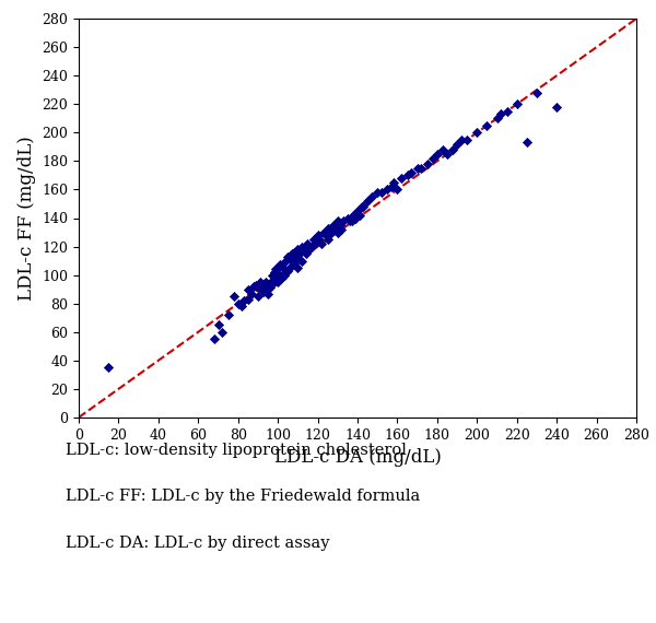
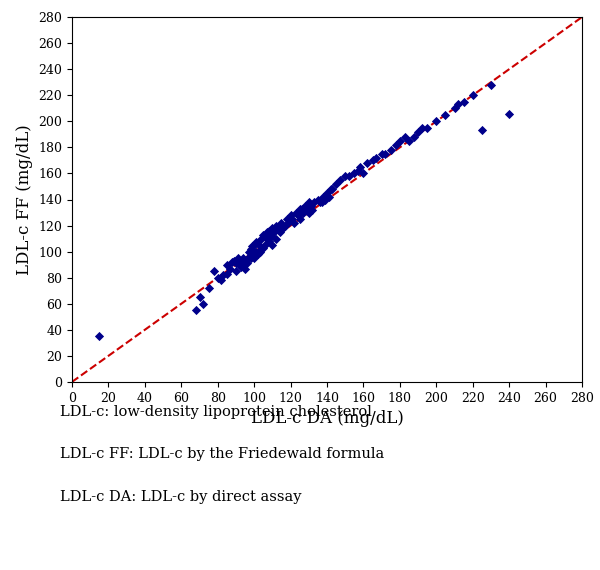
240: 218 -> 206
